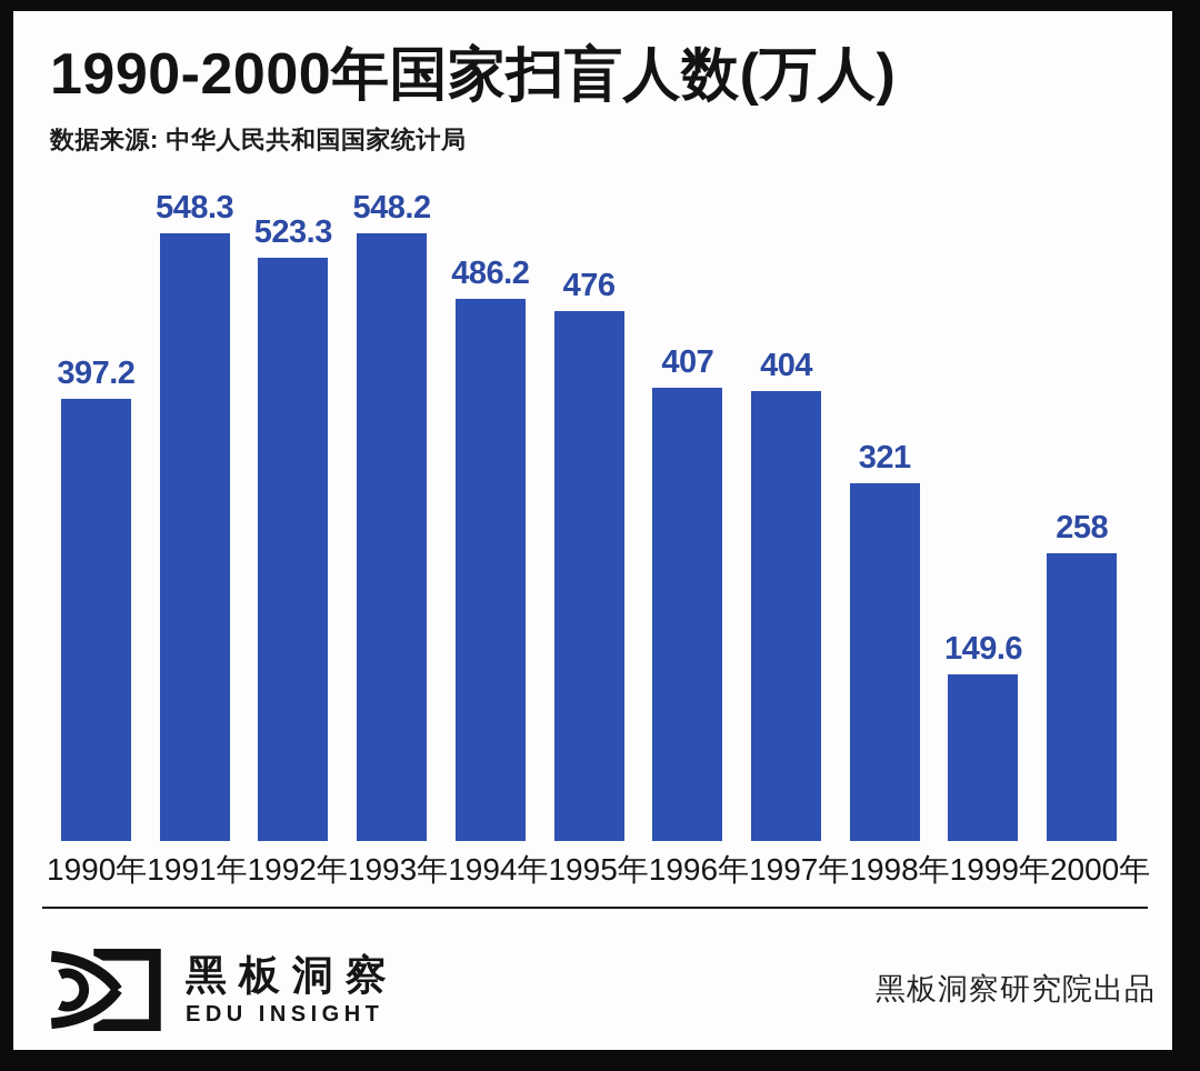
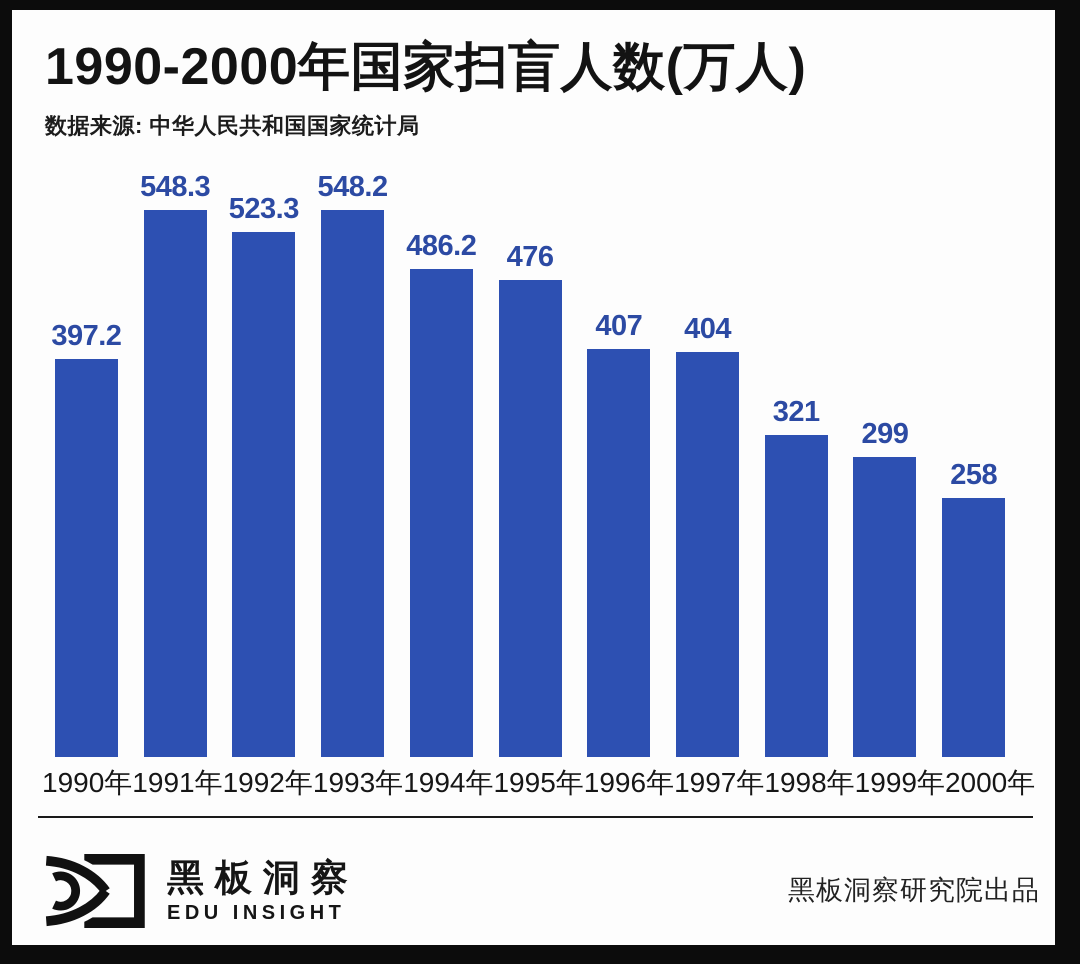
1999年: 149.6 -> 299
